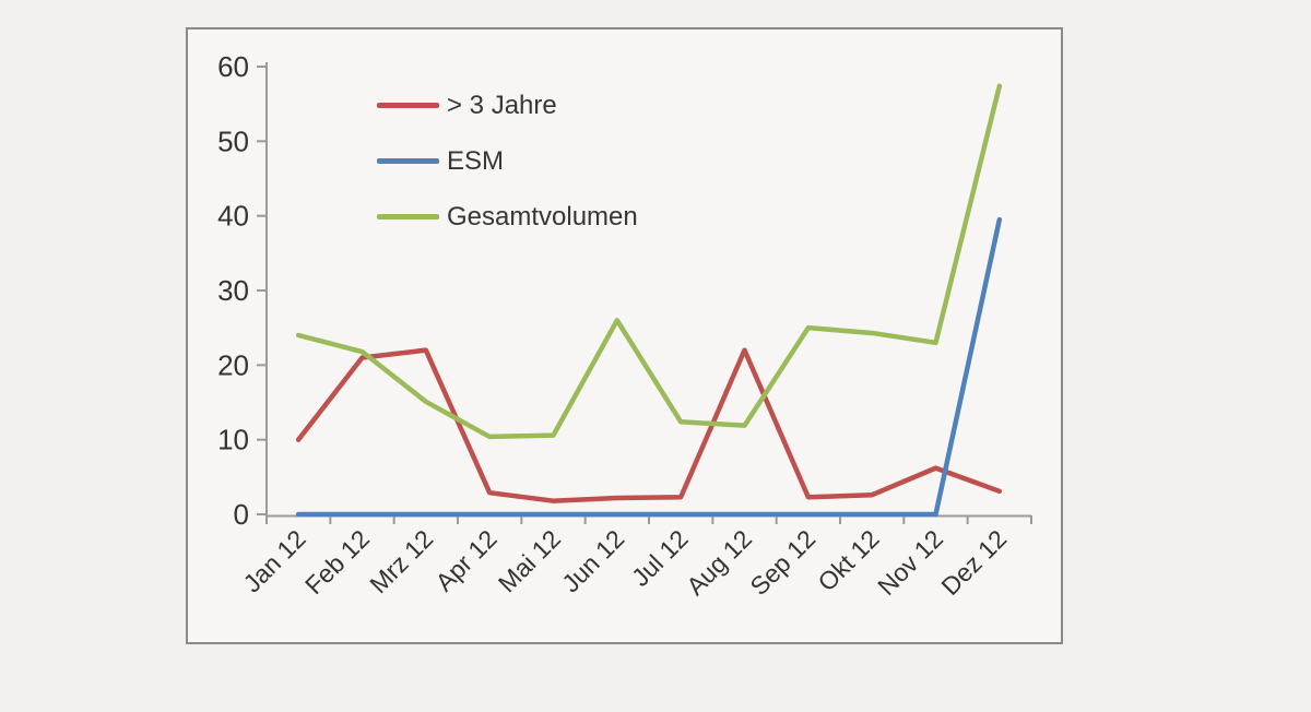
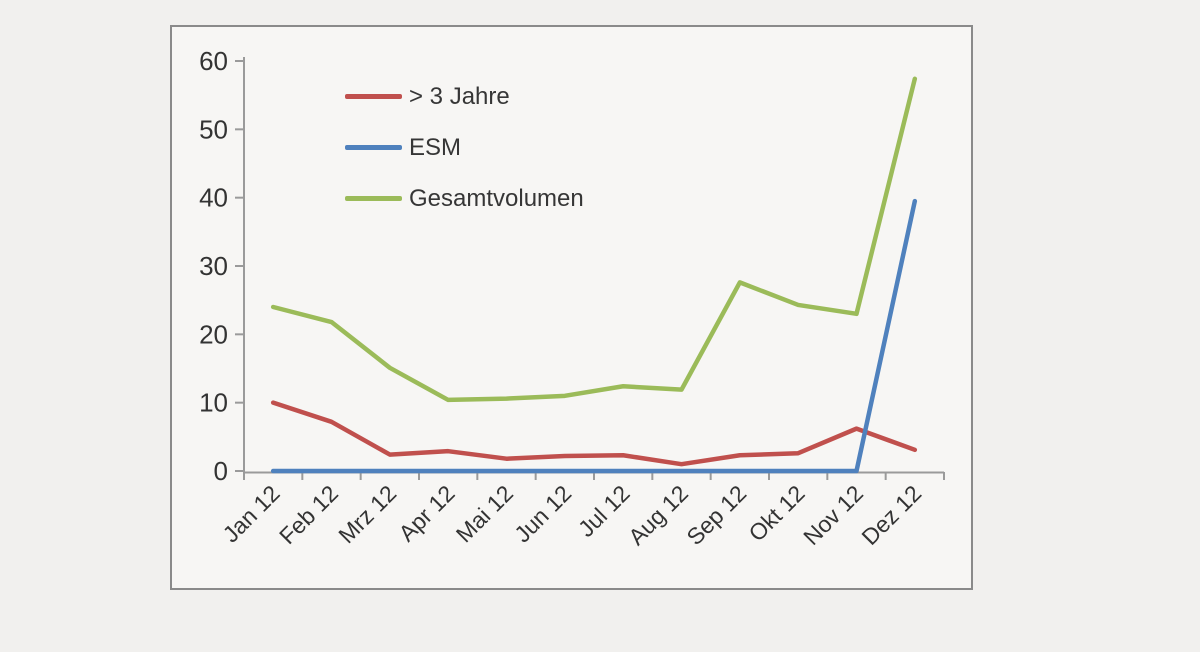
> 3 Jahre/Feb 12: 21 -> 7
> 3 Jahre/Mrz 12: 22 -> 2
Gesamtvolumen/Jun 12: 26 -> 11
> 3 Jahre/Aug 12: 22 -> 1
Gesamtvolumen/Sep 12: 25 -> 28
